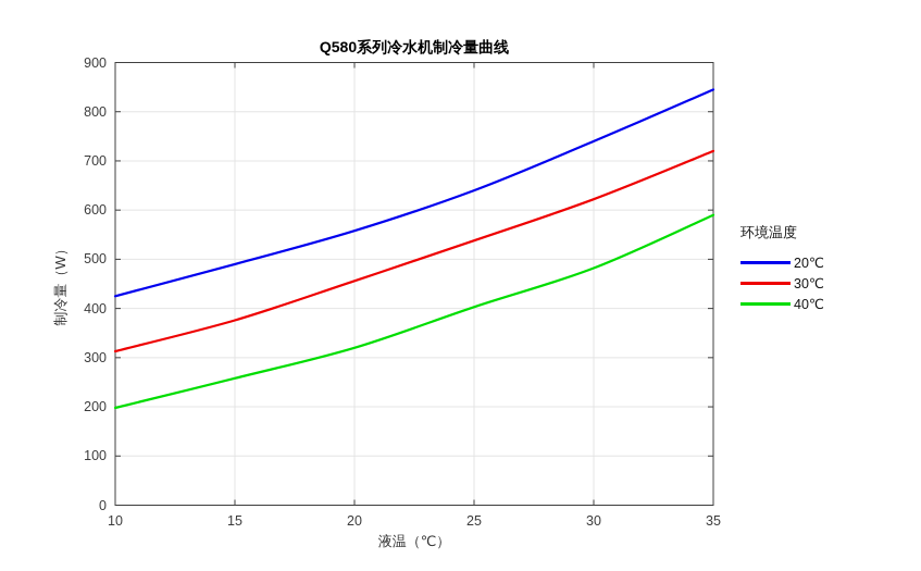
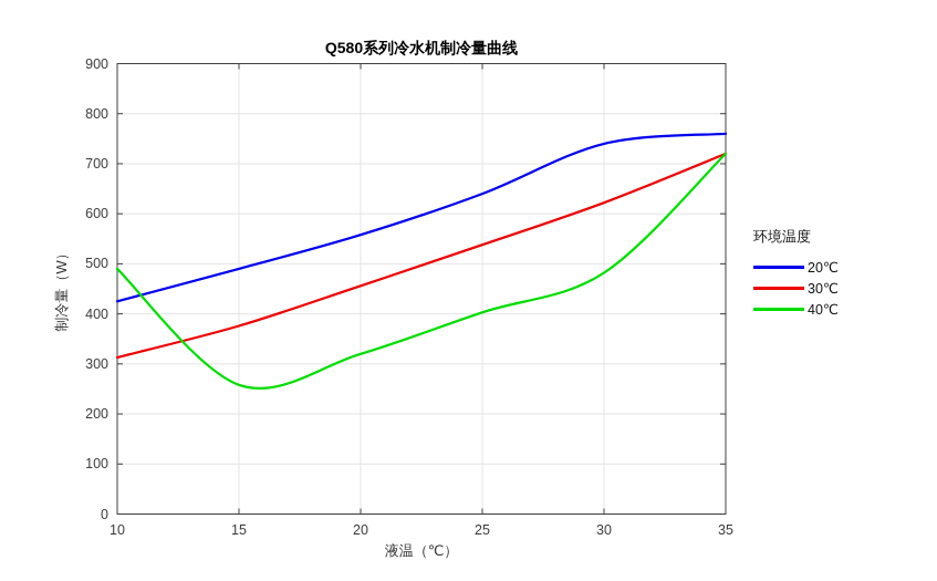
40℃/10: 200 -> 490
20℃/35: 840 -> 760
40℃/35: 590 -> 720
